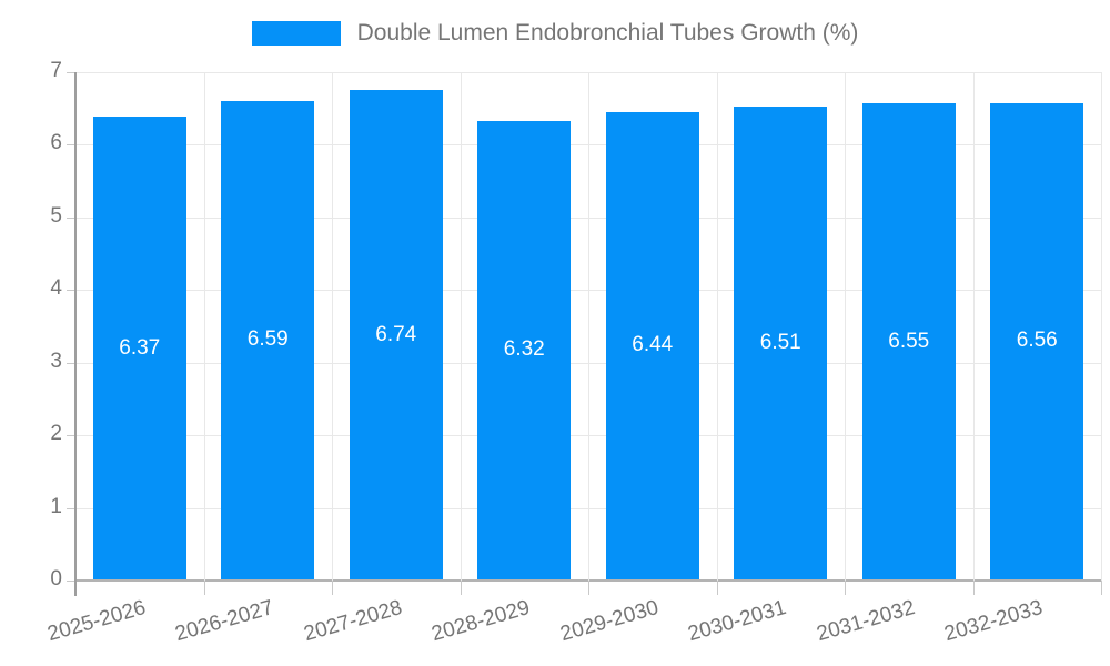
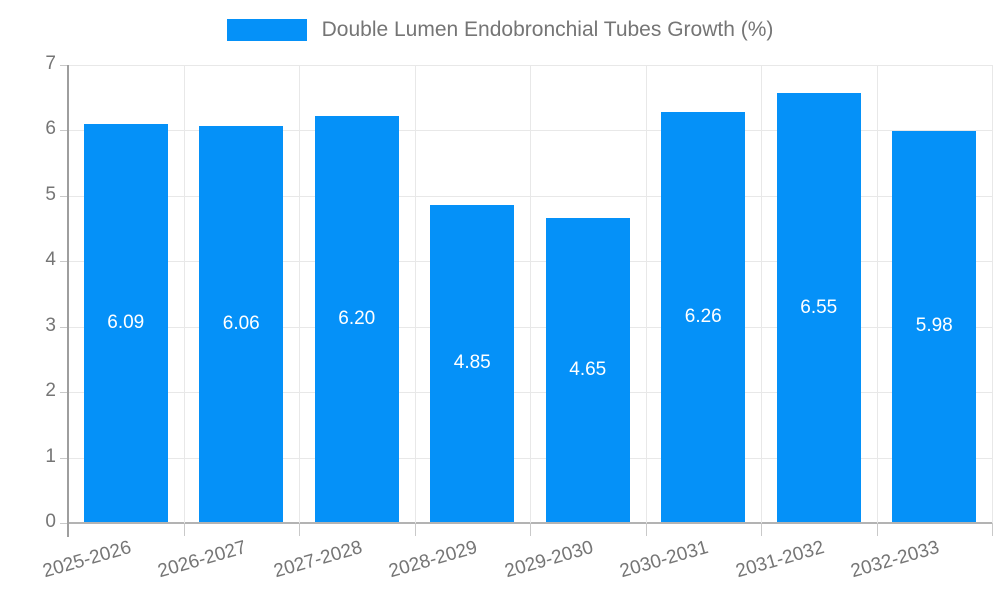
2025-2026: 6.37 -> 6.09
2026-2027: 6.59 -> 6.06
2027-2028: 6.74 -> 6.20
2028-2029: 6.32 -> 4.85
2029-2030: 6.44 -> 4.65
2030-2031: 6.51 -> 6.26
2032-2033: 6.56 -> 5.98
